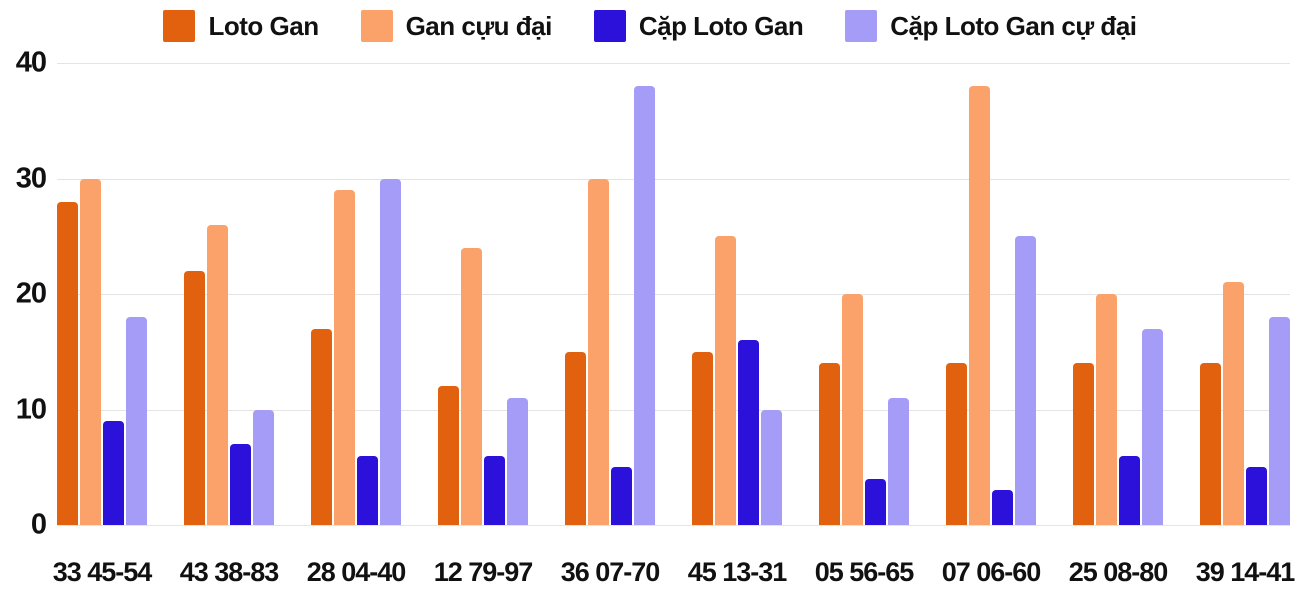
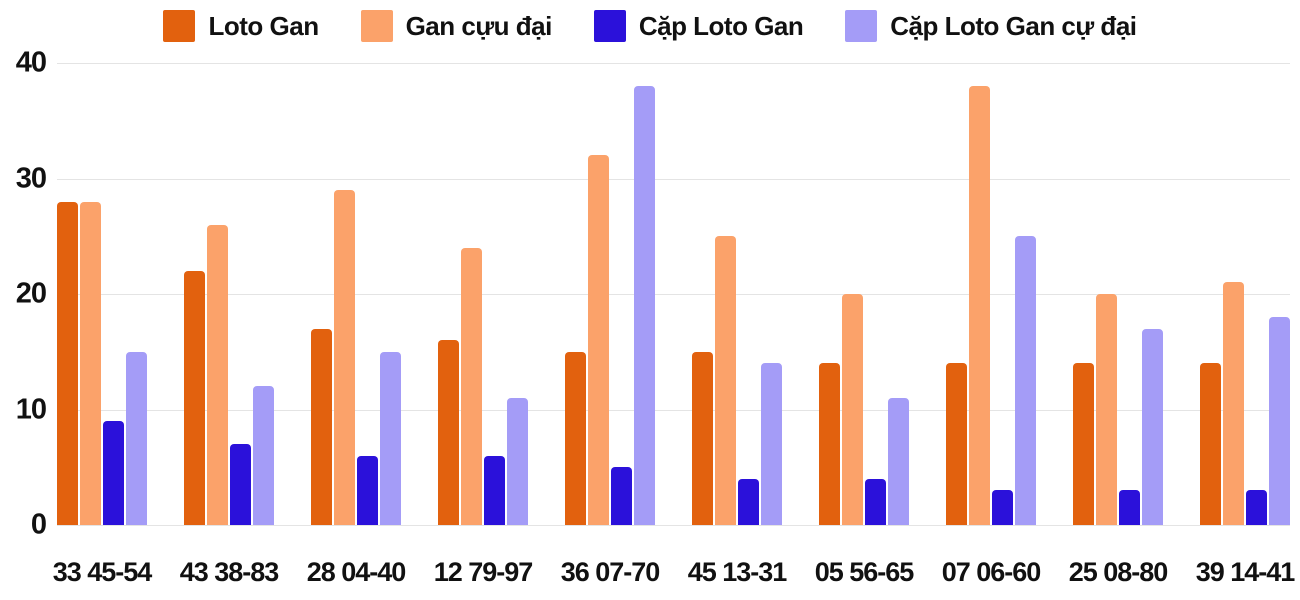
Gan cựu đại/33 45-54: 30 -> 28
Cặp Loto Gan cự đại/33 45-54: 18 -> 15
Cặp Loto Gan cự đại/43 38-83: 10 -> 12
Cặp Loto Gan cự đại/28 04-40: 30 -> 15
Loto Gan/12 79-97: 12 -> 16
Gan cựu đại/36 07-70: 30 -> 32
Cặp Loto Gan/45 13-31: 16 -> 4
Cặp Loto Gan cự đại/45 13-31: 10 -> 14
Cặp Loto Gan/25 08-80: 6 -> 3
Cặp Loto Gan/39 14-41: 5 -> 3
